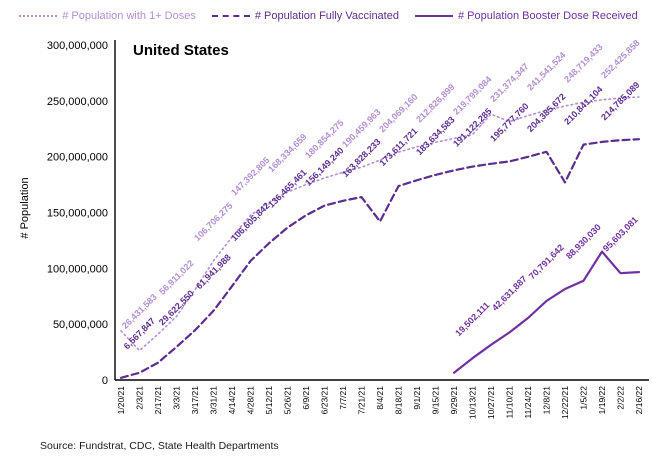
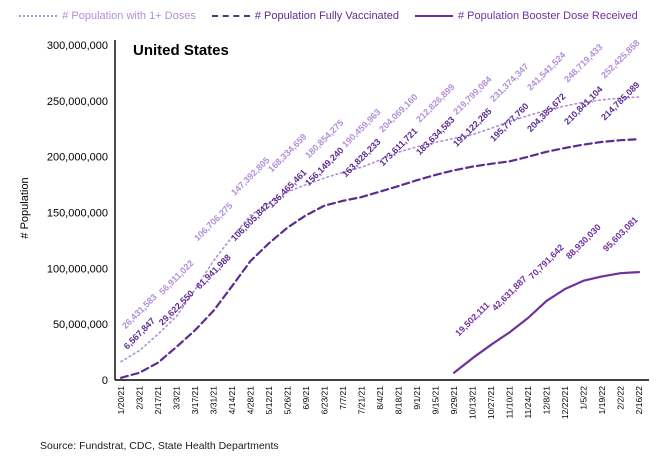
# Population with 1+ Doses/1/20/21: 44000000 -> 16000000
# Population Fully Vaccinated/8/4/21: 142000000 -> 169000000
# Population with 1+ Doses/10/27/21: 238000000 -> 225000000
# Population Fully Vaccinated/12/22/21: 177000000 -> 208000000
# Population Booster Dose Received/1/19/22: 115000000 -> 93000000
